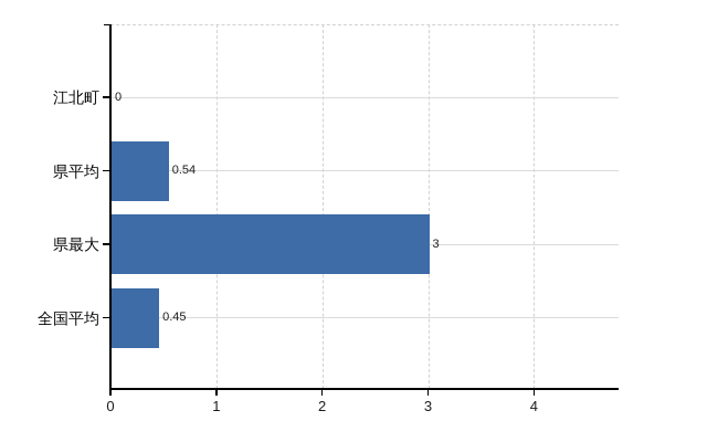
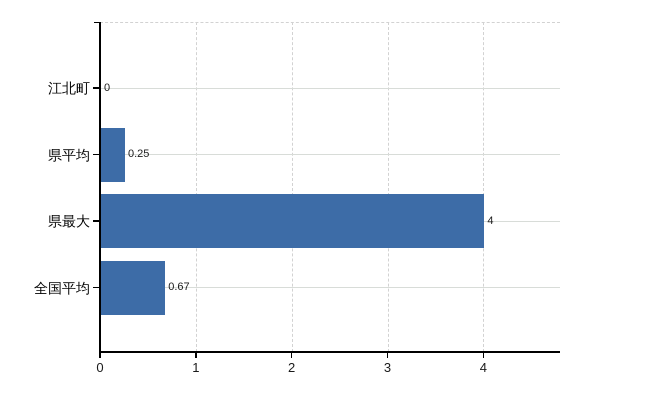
県平均: 0.54 -> 0.25
県最大: 3 -> 4
全国平均: 0.45 -> 0.67
